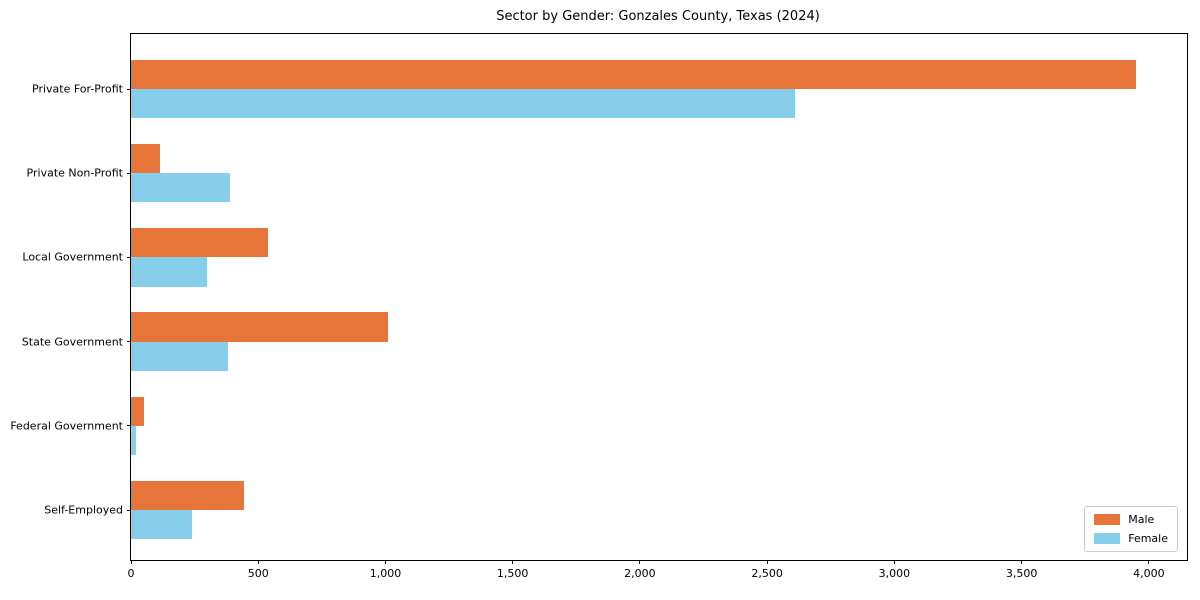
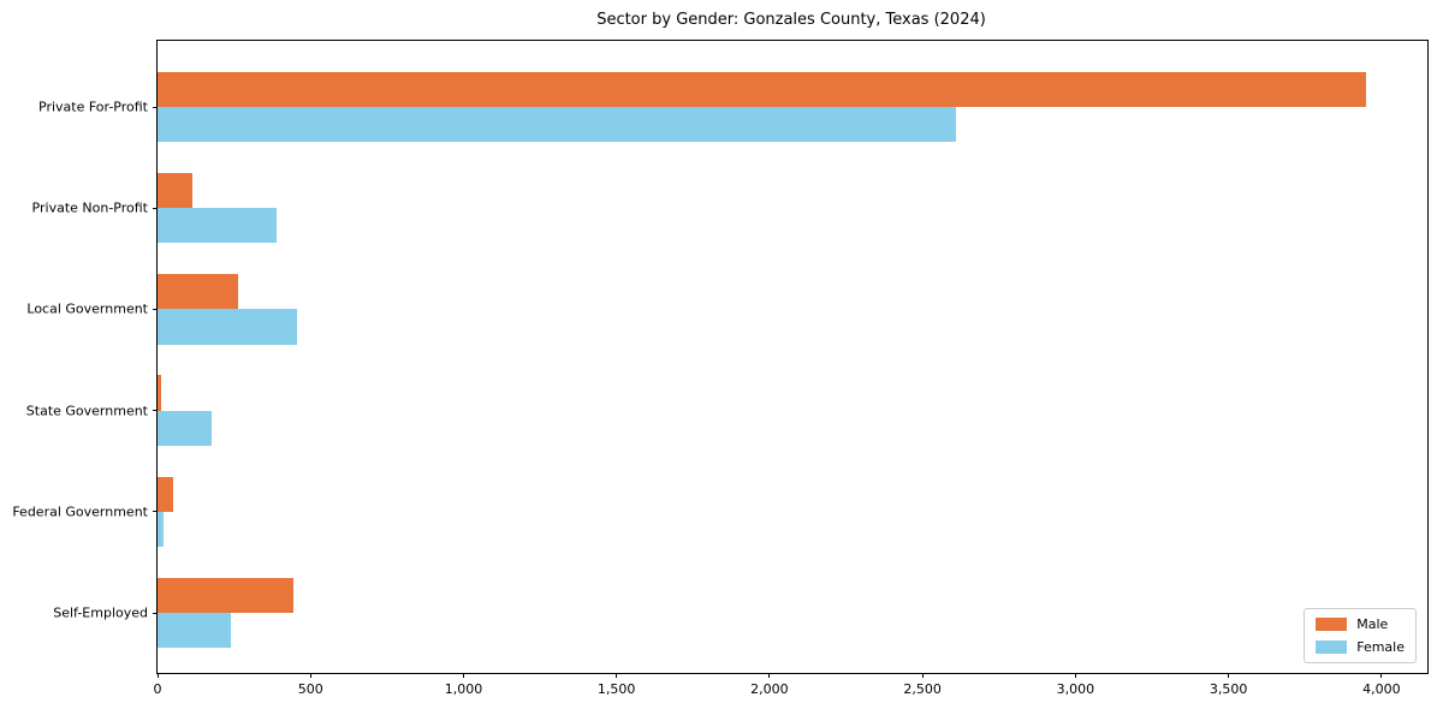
Male/Local Government: 540 -> 260
Female/Local Government: 300 -> 460
Male/State Government: 1010 -> 10
Female/State Government: 380 -> 180
